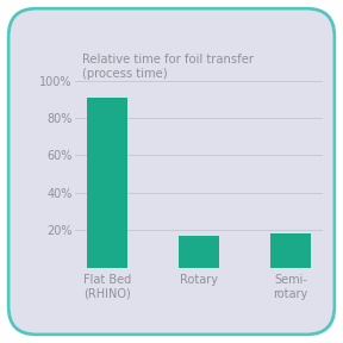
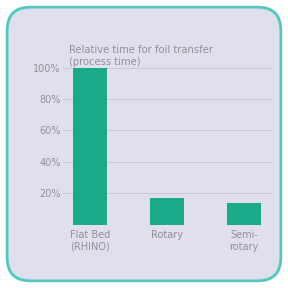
Flat Bed (RHINO): 91% -> 100%
Semi- rotary: 18% -> 14%
